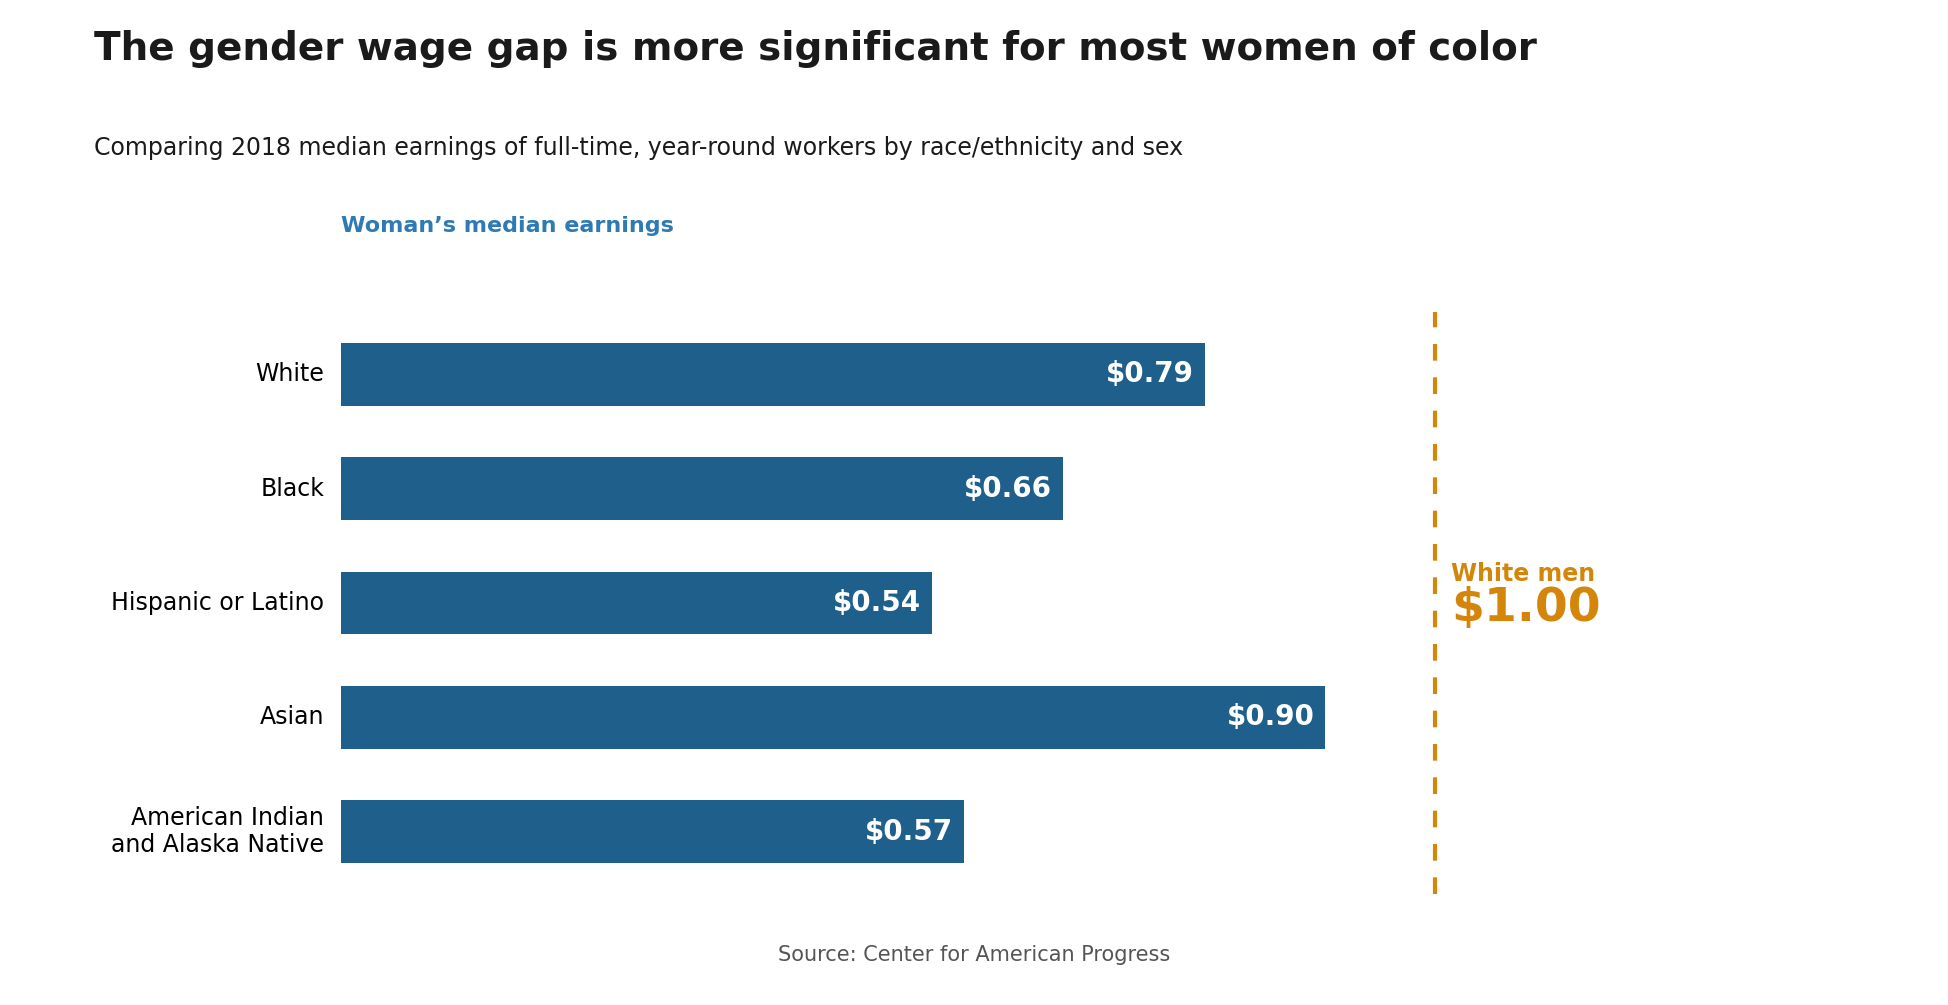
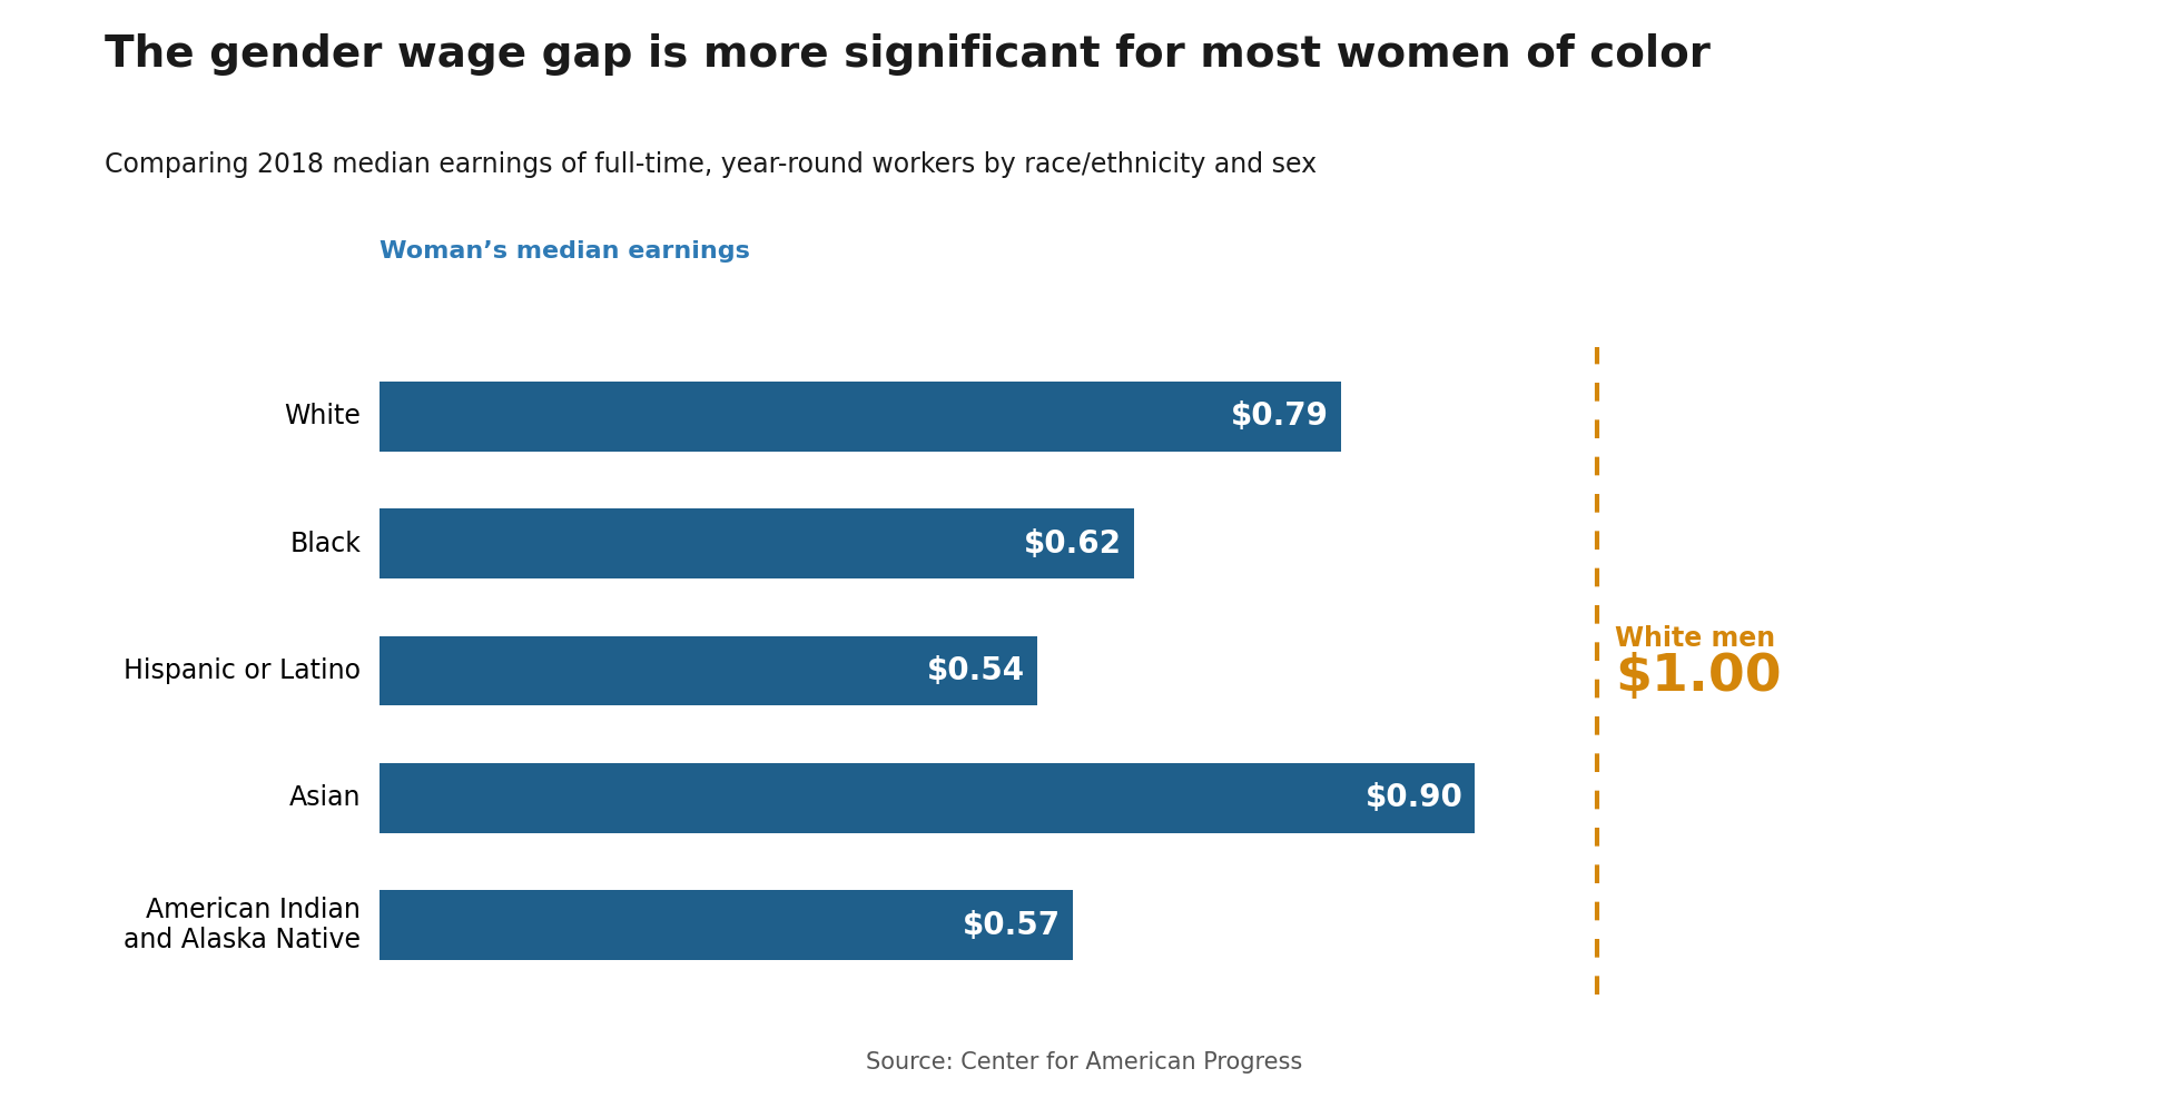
Black: $0.66 -> $0.62
